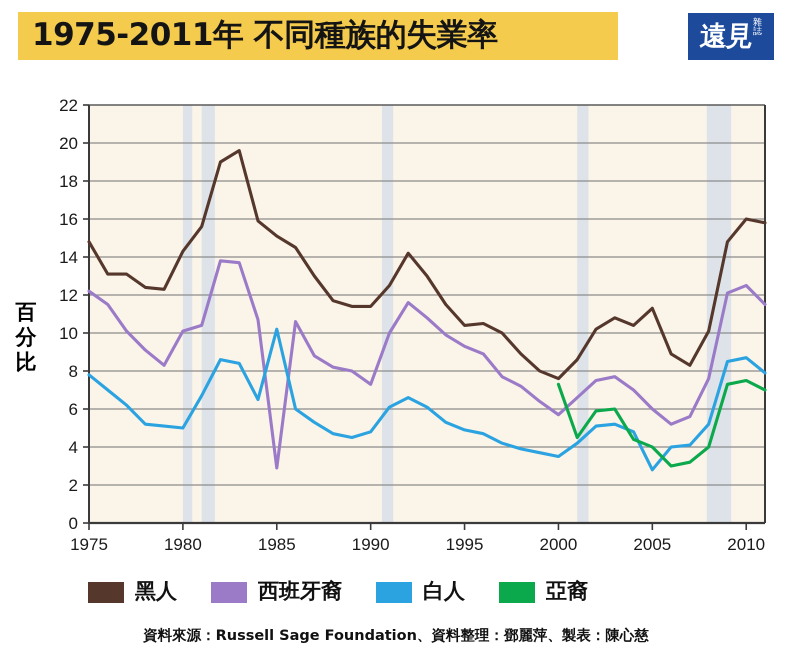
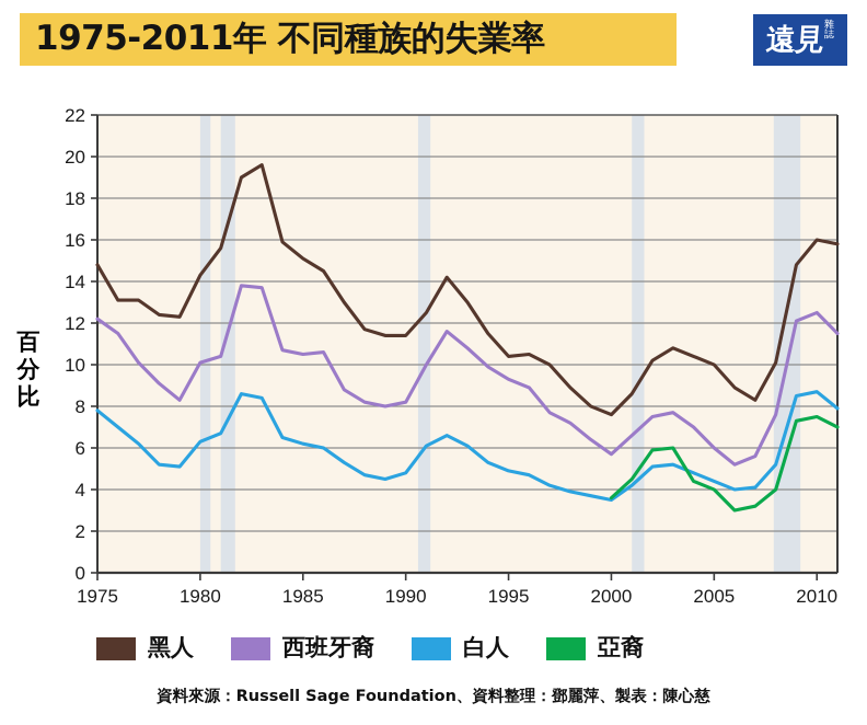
白人/1980: 5.0 -> 6.3
西班牙裔/1985: 2.9 -> 10.5
白人/1985: 10.2 -> 6.2
西班牙裔/1990: 7.3 -> 8.2
亞裔/2000: 7.3 -> 3.6
黑人/2005: 11.3 -> 10.0
白人/2005: 2.8 -> 4.4
